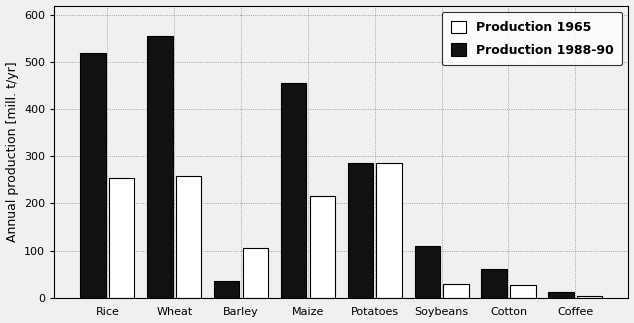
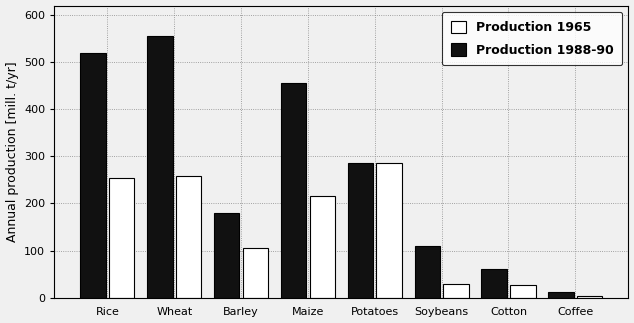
Production 1988-90/Barley: 35 -> 180
